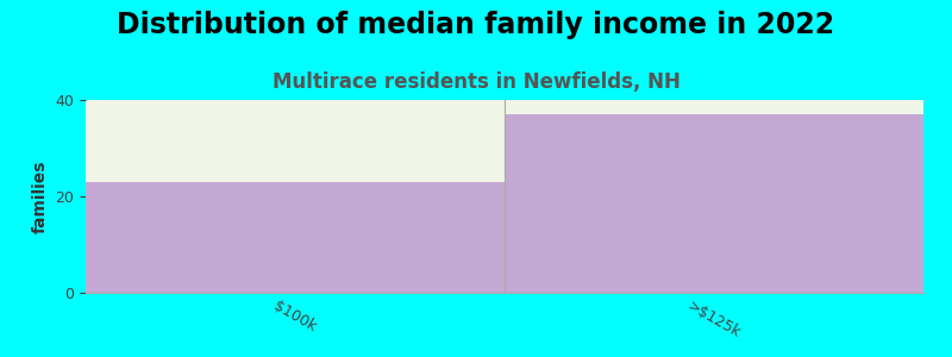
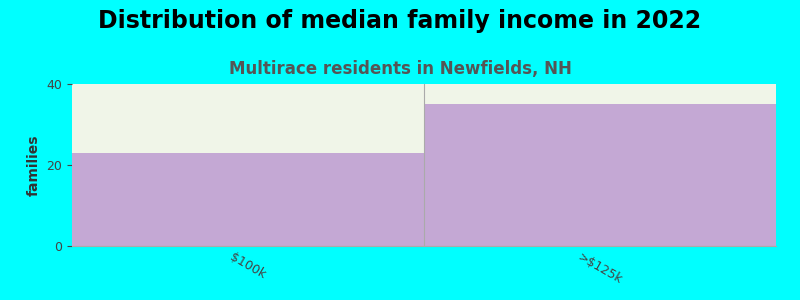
>$125k: 37 -> 35
